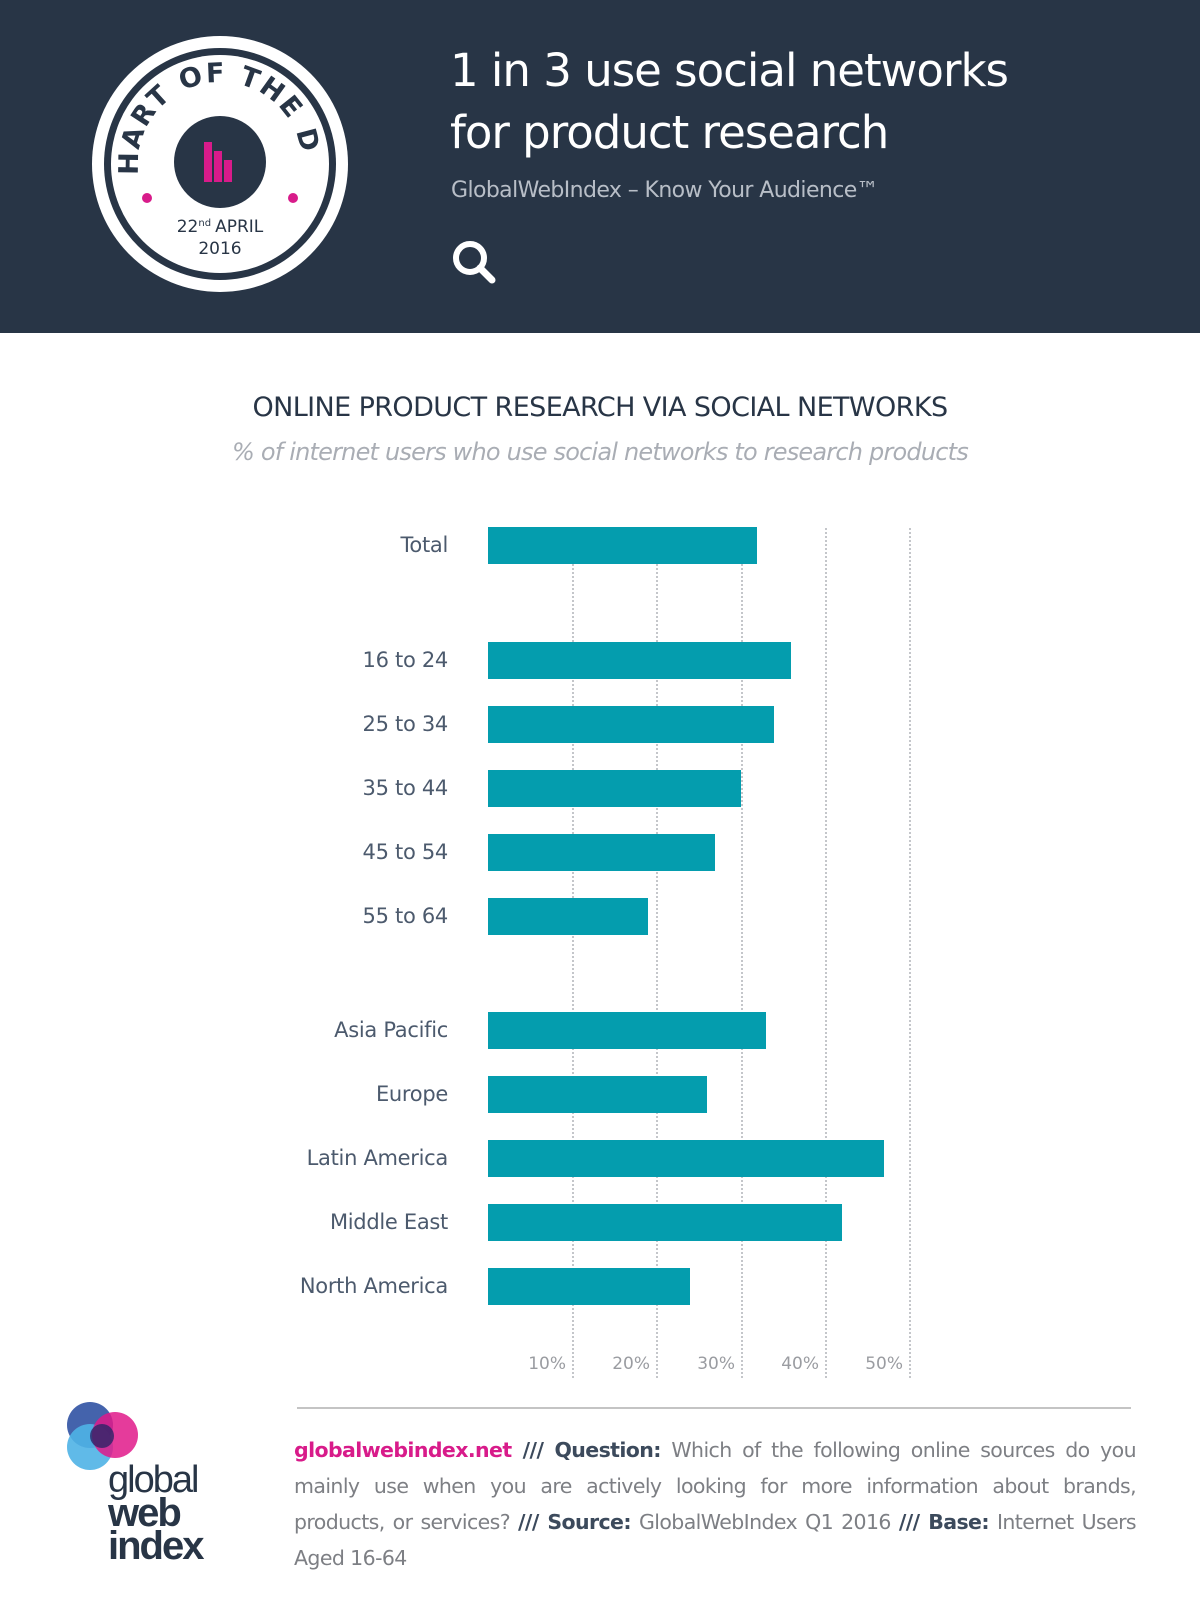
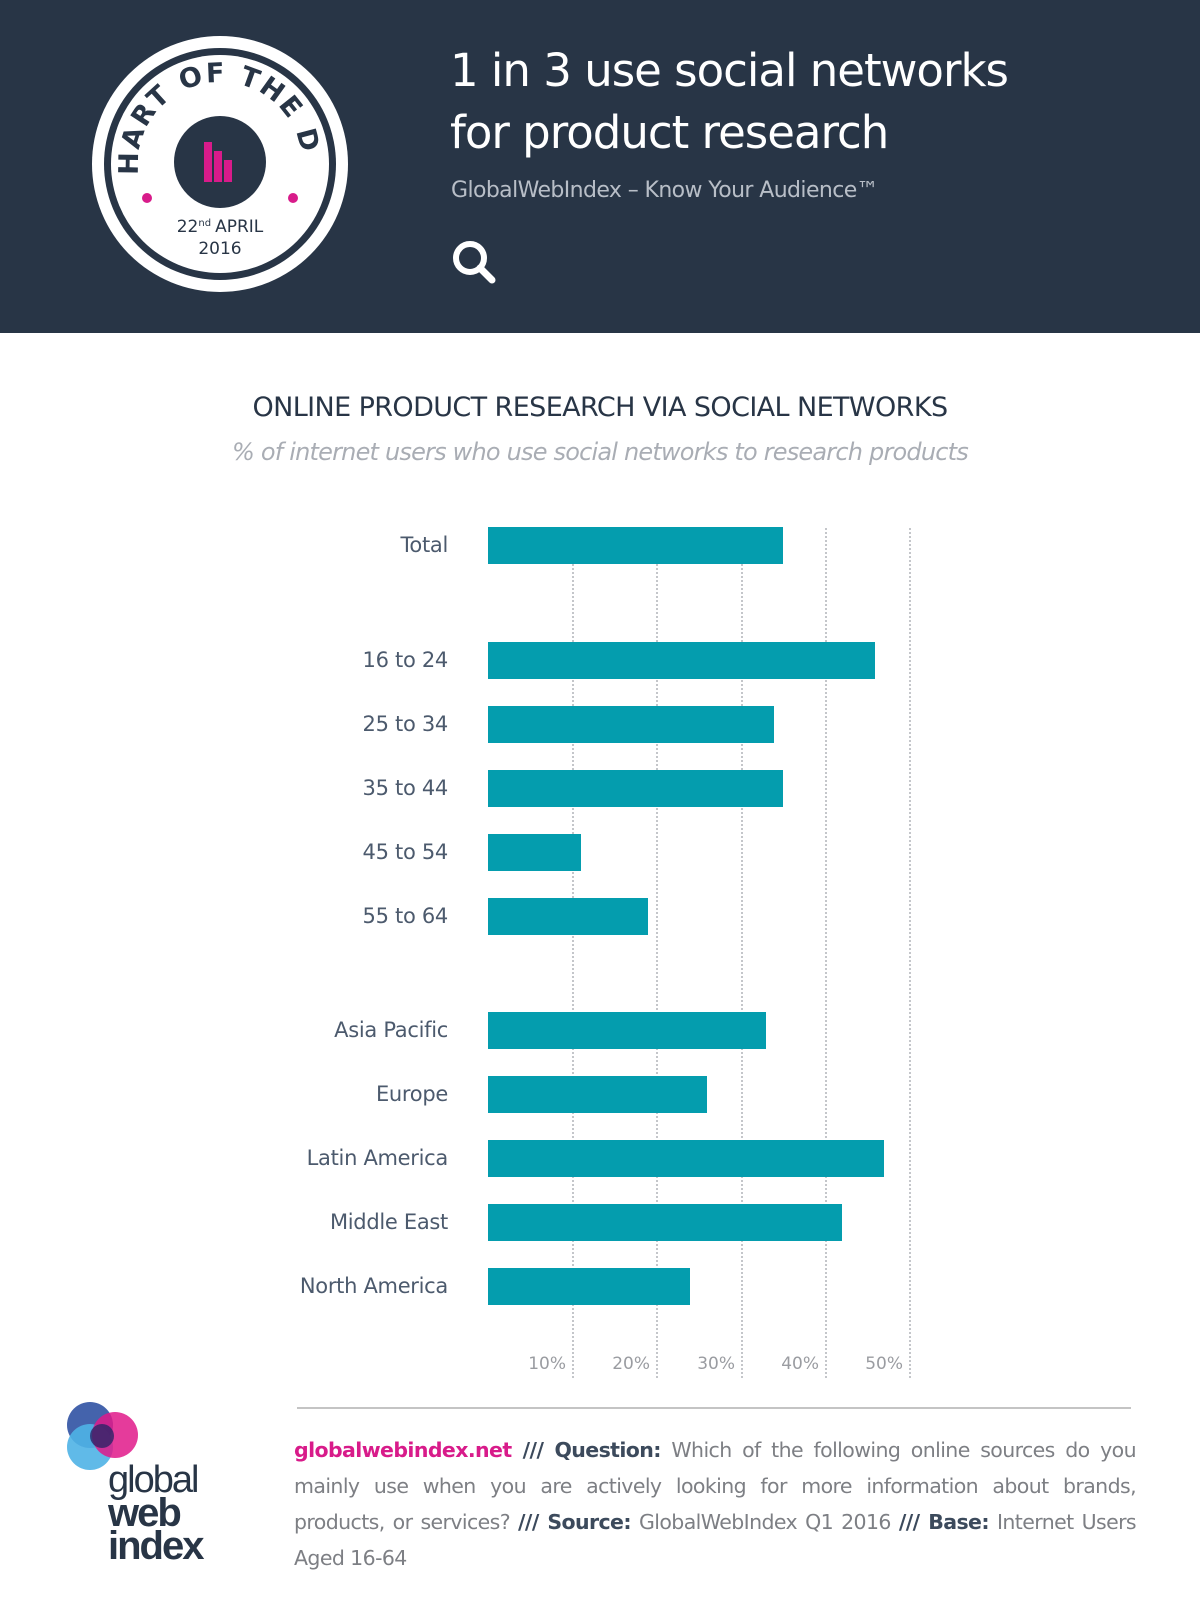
Total: 32% -> 35%
16 to 24: 36% -> 46%
35 to 44: 30% -> 35%
45 to 54: 27% -> 11%
